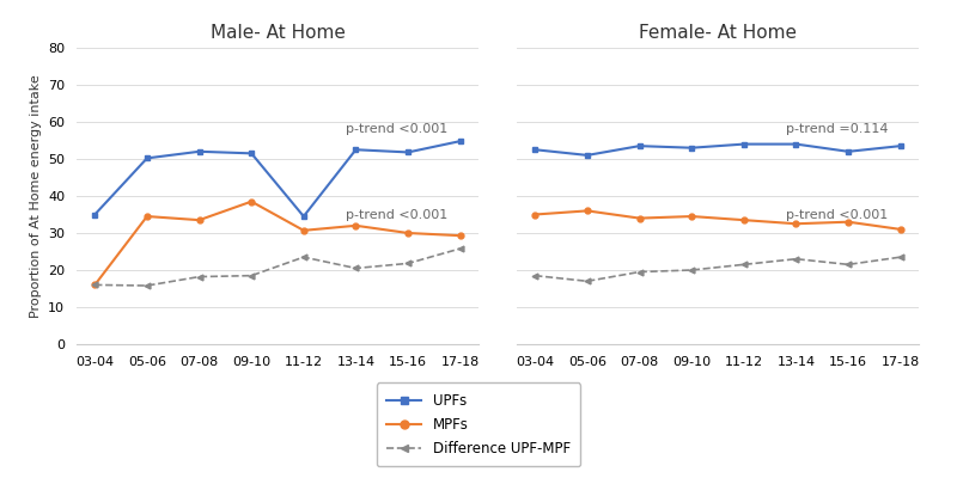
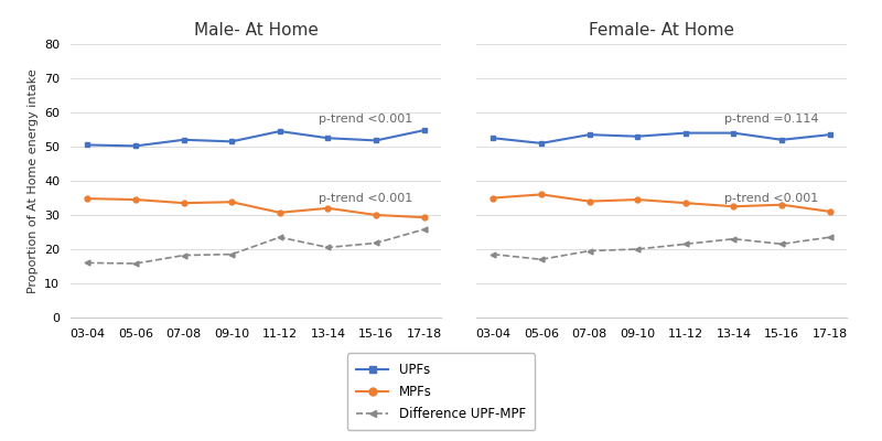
Male- At Home/UPFs/03-04: 35.0 -> 50.5
Male- At Home/MPFs/03-04: 16.0 -> 34.8
Male- At Home/MPFs/09-10: 38.5 -> 33.8
Male- At Home/UPFs/11-12: 34.5 -> 54.5
